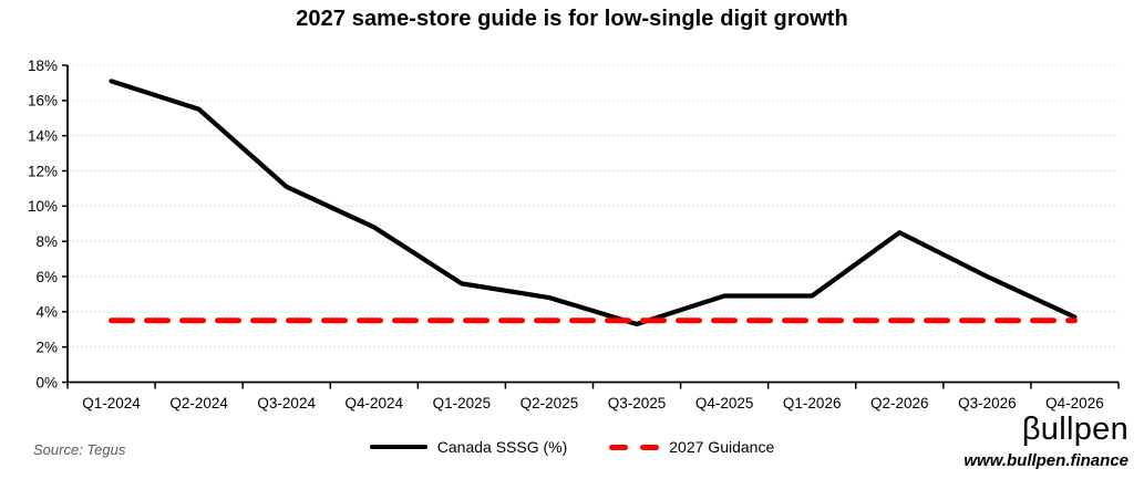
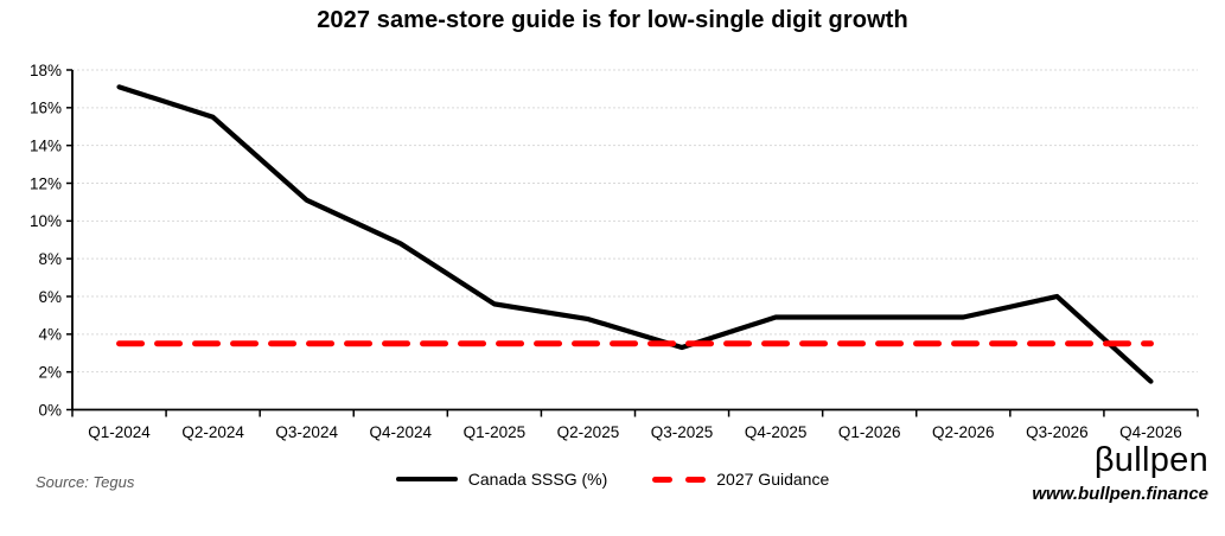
Canada SSSG (%)/Q2-2026: 8.5% -> 4.9%
Canada SSSG (%)/Q4-2026: 3.7% -> 1.5%
